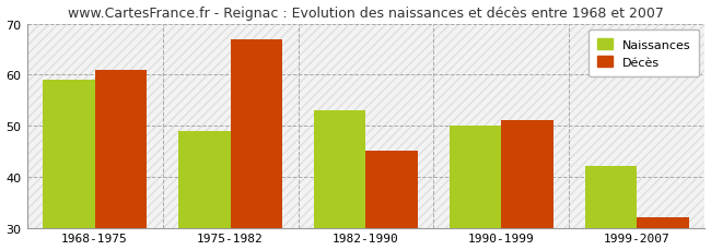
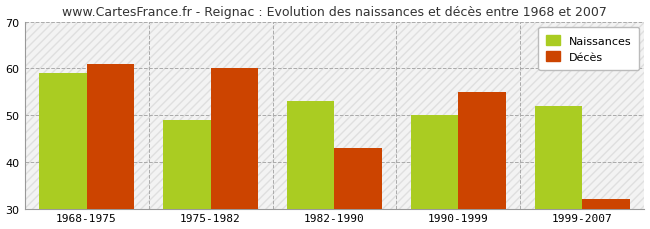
Décès/1975-1982: 67 -> 60
Décès/1982-1990: 45 -> 43
Décès/1990-1999: 51 -> 55
Naissances/1999-2007: 42 -> 52
